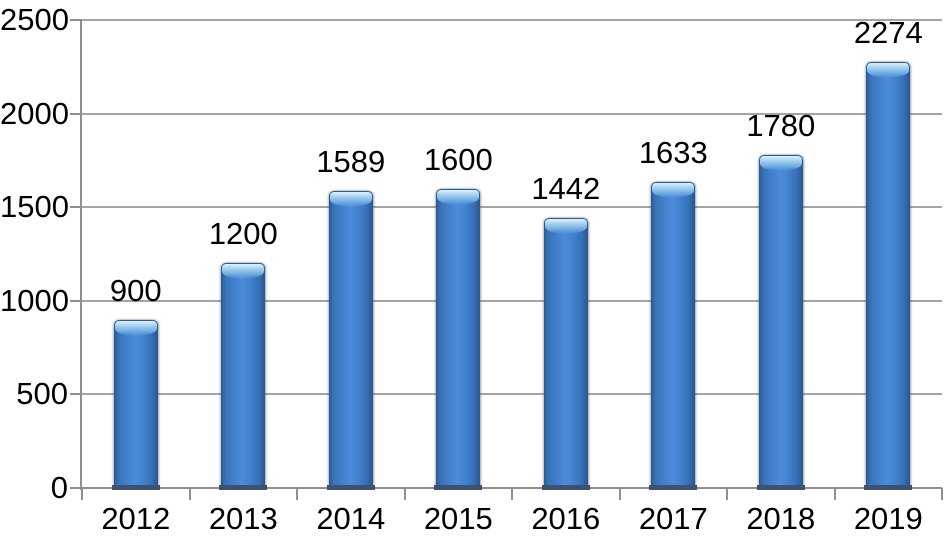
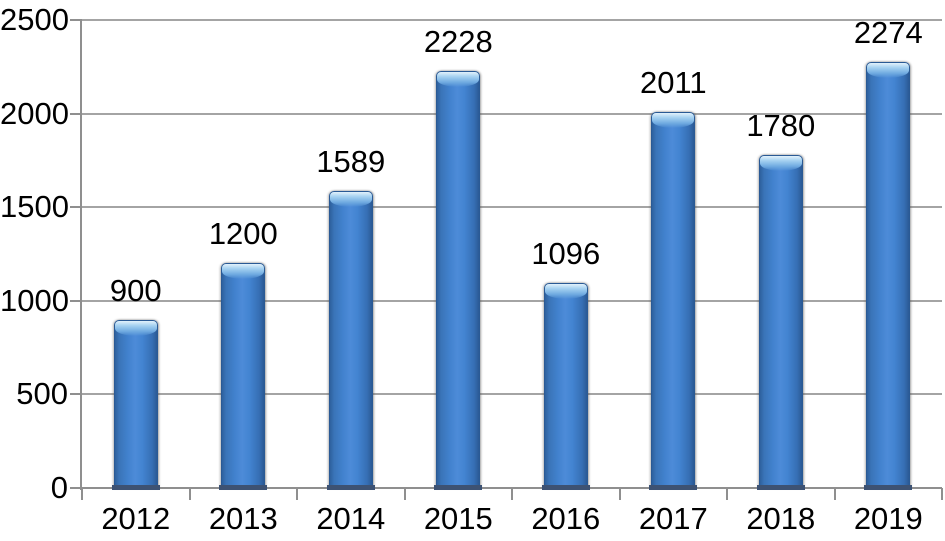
2015: 1600 -> 2228
2016: 1442 -> 1096
2017: 1633 -> 2011
